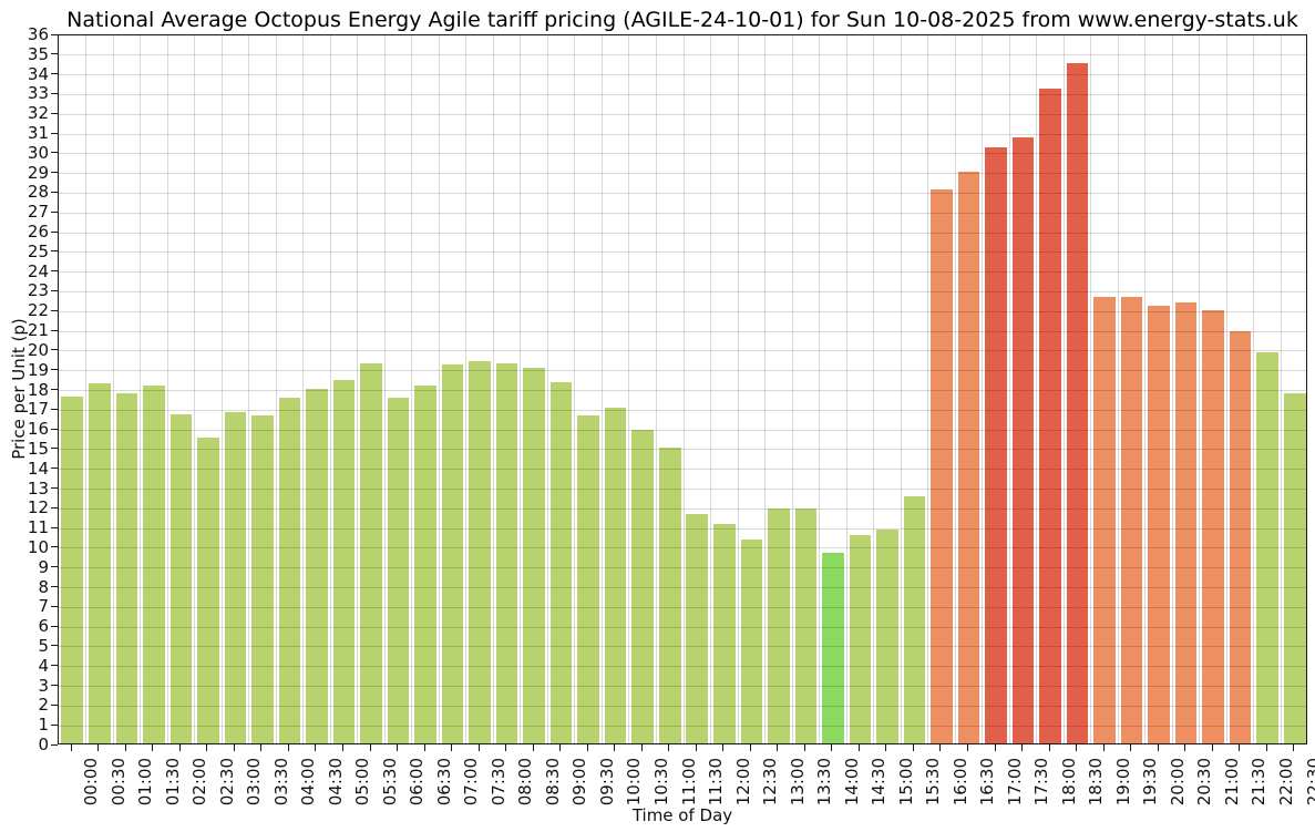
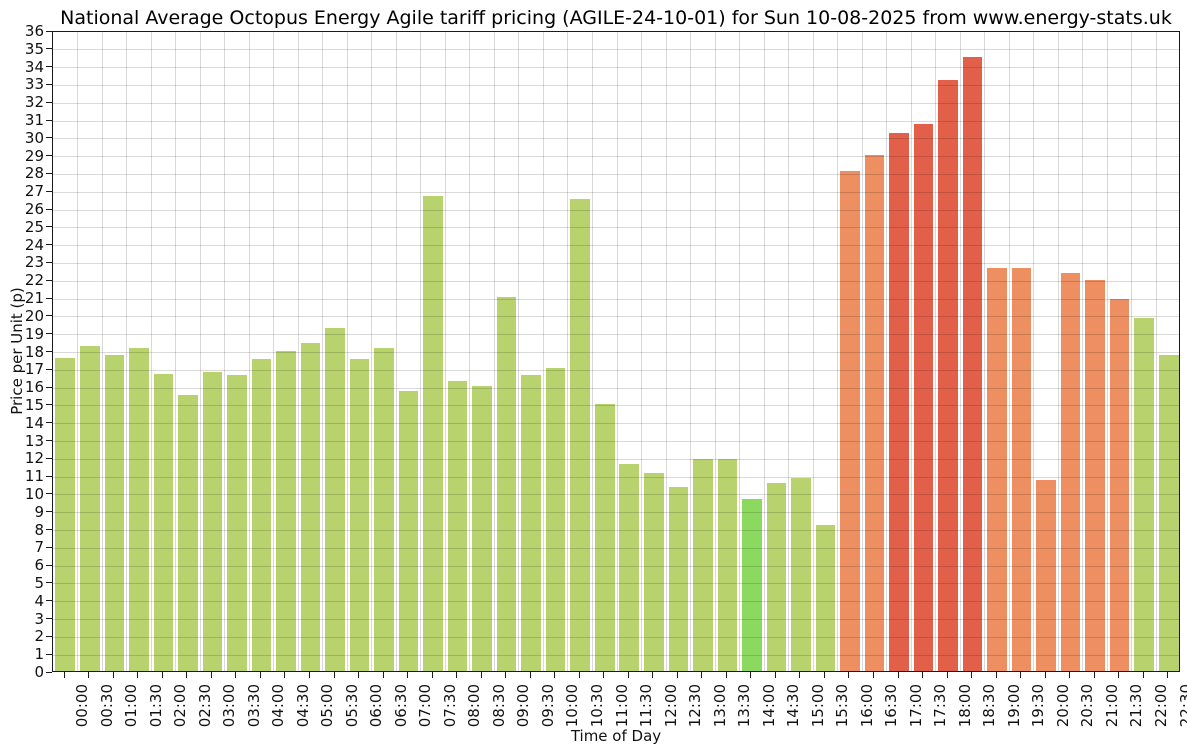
07:00: 19.2 -> 15.7
07:30: 19.4 -> 26.7
08:00: 19.2 -> 16.3
08:30: 19.1 -> 16.0
09:00: 18.3 -> 21.0
10:30: 15.9 -> 26.5
15:30: 12.6 -> 8.2
20:00: 22.2 -> 10.7
